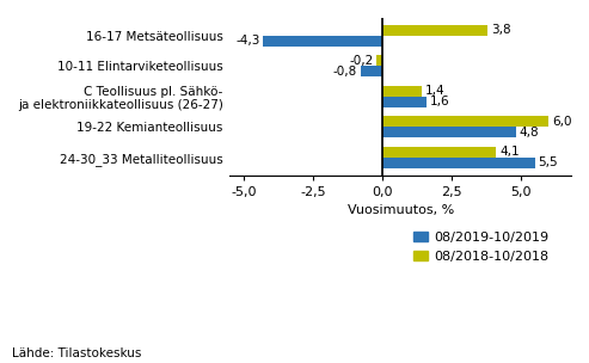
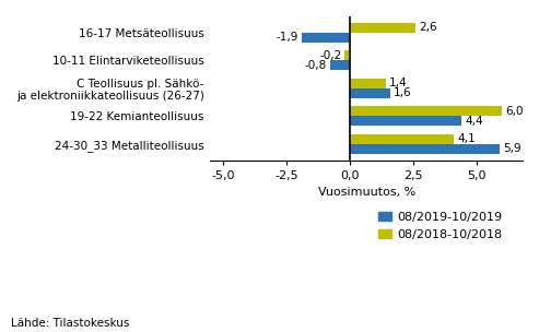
08/2018-10/2018/16-17 Metsäteollisuus: 3,8 -> 2,6
08/2019-10/2019/16-17 Metsäteollisuus: -4,3 -> -1,9
08/2019-10/2019/19-22 Kemianteollisuus: 4,8 -> 4,4
08/2019-10/2019/24-30_33 Metalliteollisuus: 5,5 -> 5,9
